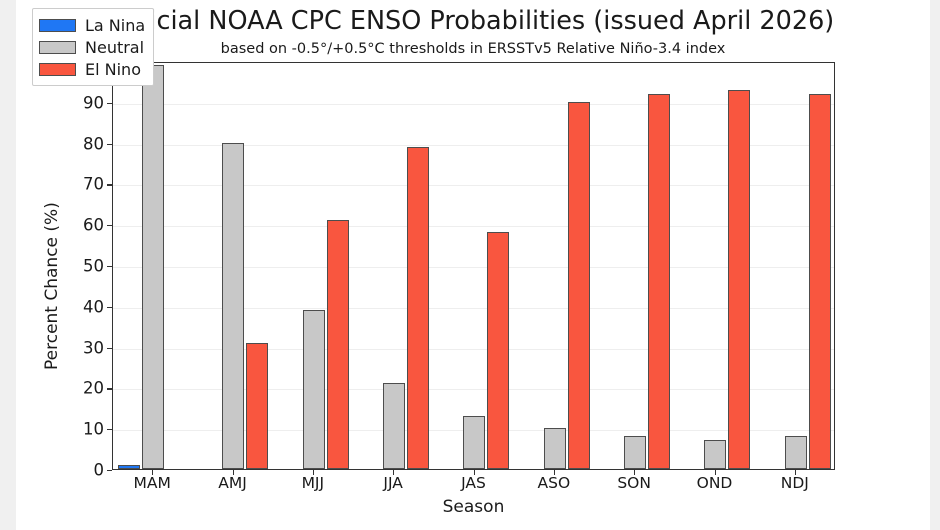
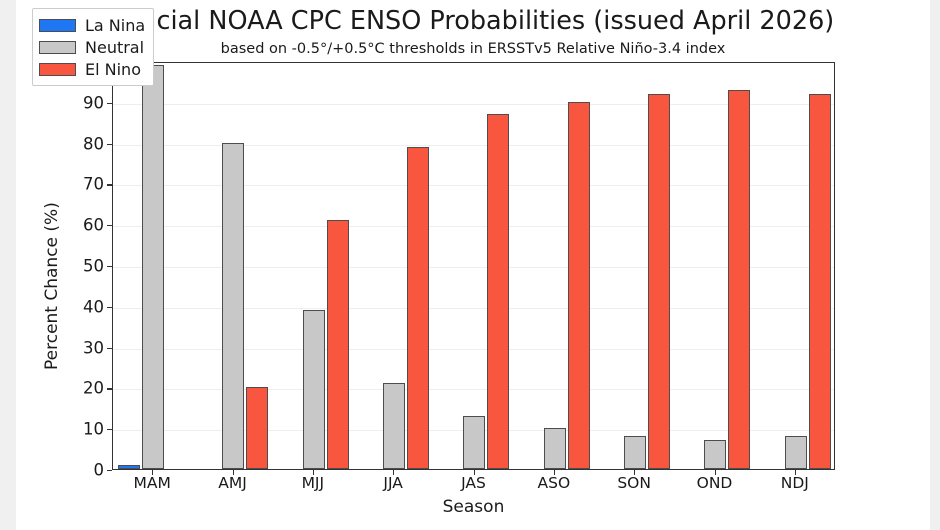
El Nino/AMJ: 31 -> 20
El Nino/JAS: 58 -> 87
